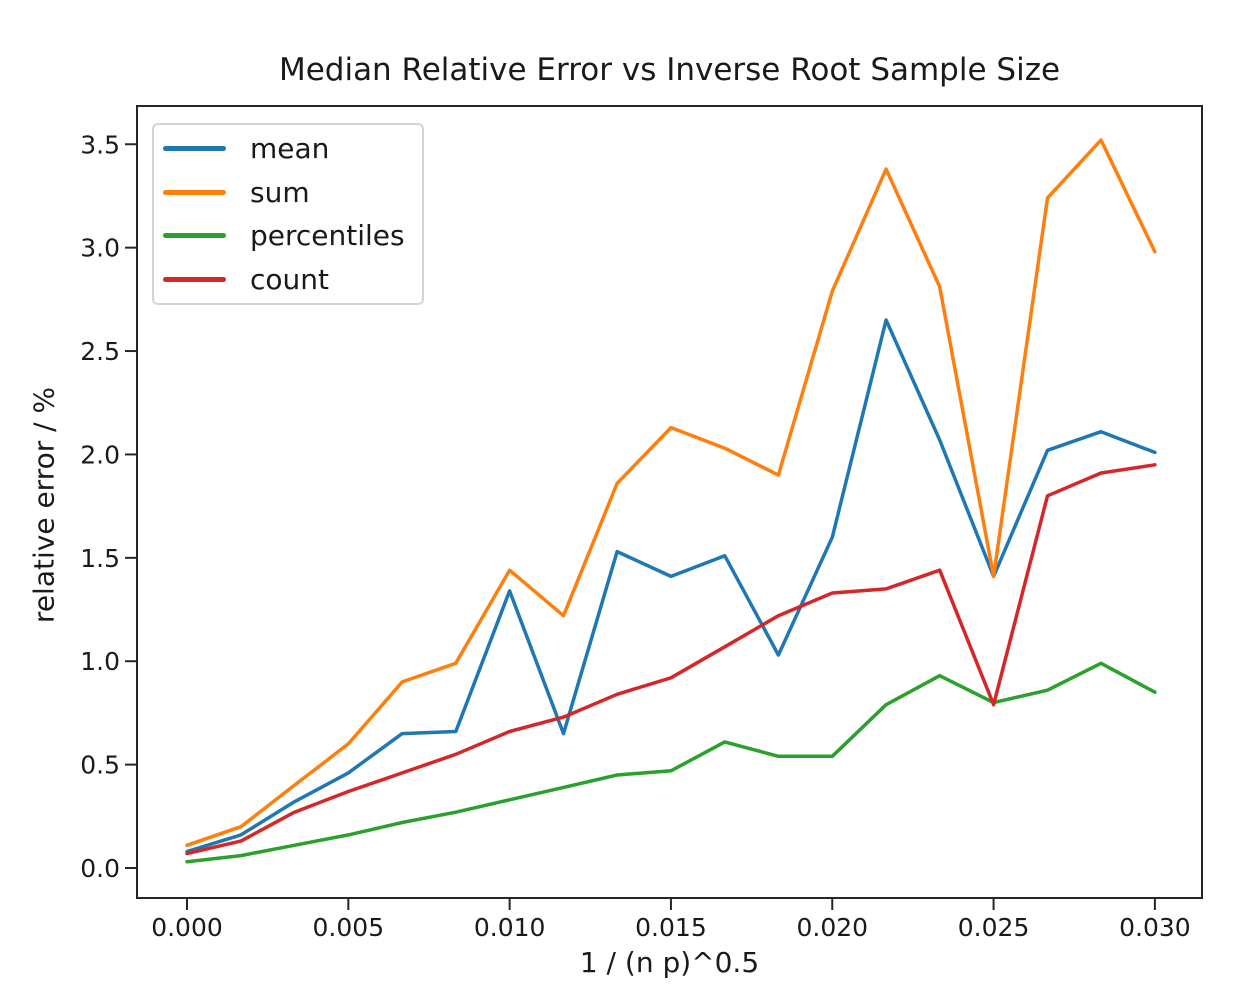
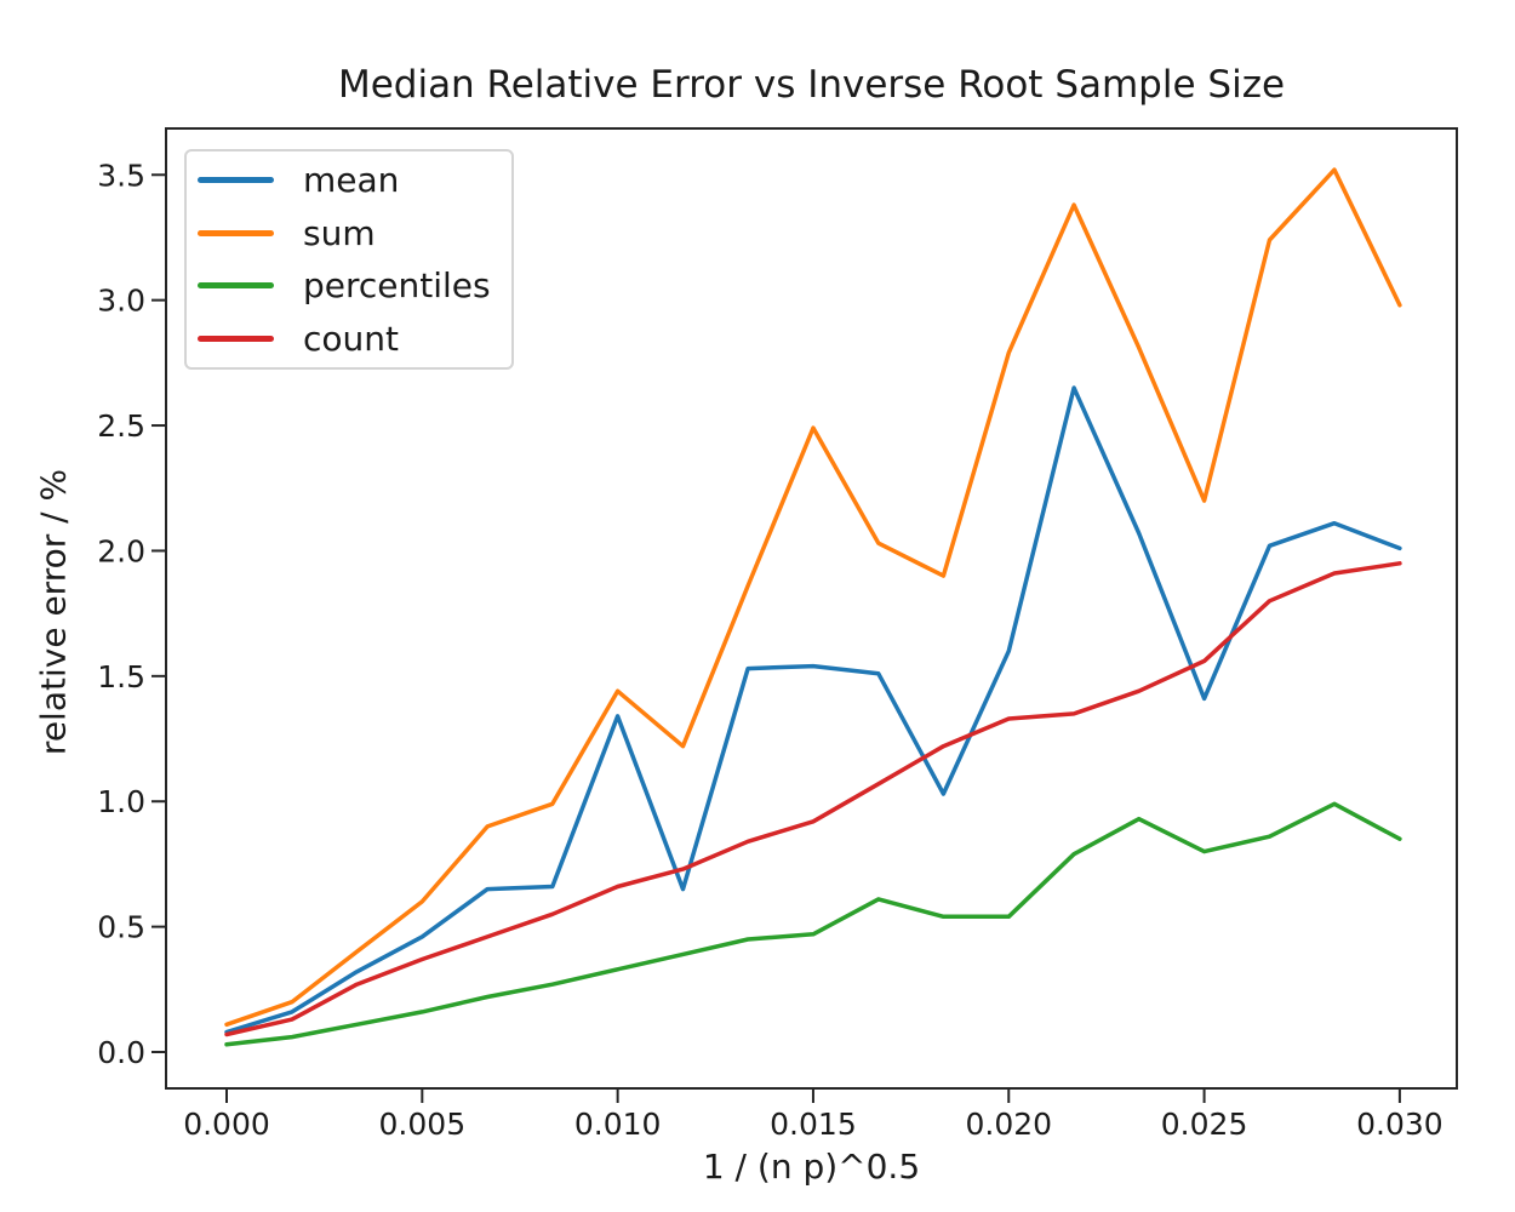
mean/0.015: 1.41 -> 1.54
sum/0.015: 2.13 -> 2.49
sum/0.025: 1.41 -> 2.20
count/0.025: 0.79 -> 1.56
